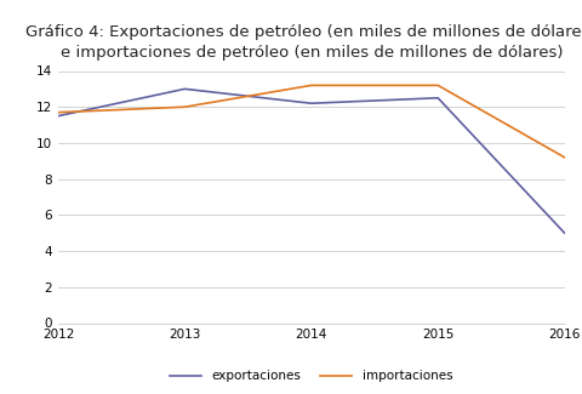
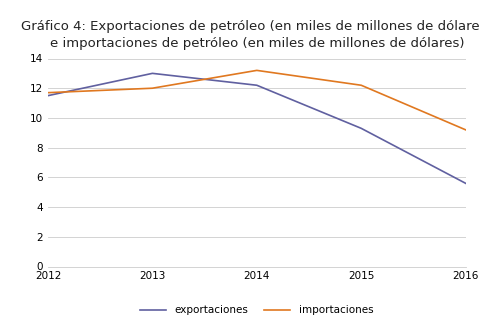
exportaciones/2015: 12.5 -> 9.3
importaciones/2015: 13.2 -> 12.2
exportaciones/2016: 5.0 -> 5.6
